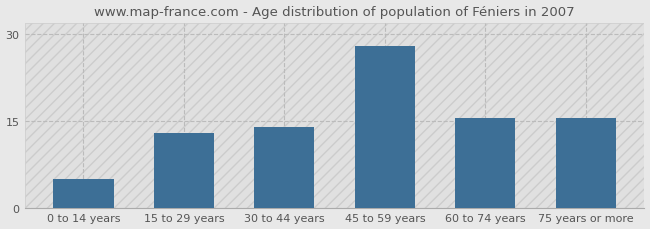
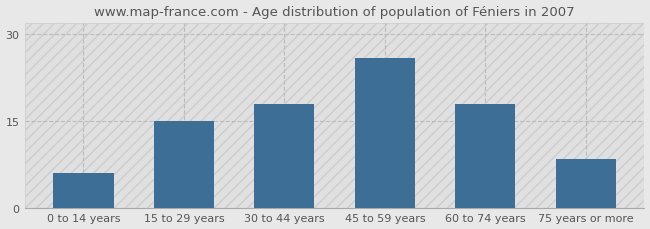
0 to 14 years: 5.0 -> 6.0
15 to 29 years: 13.0 -> 15.0
30 to 44 years: 14.0 -> 18.0
45 to 59 years: 28.0 -> 26.0
60 to 74 years: 15.5 -> 18.0
75 years or more: 15.5 -> 8.4
